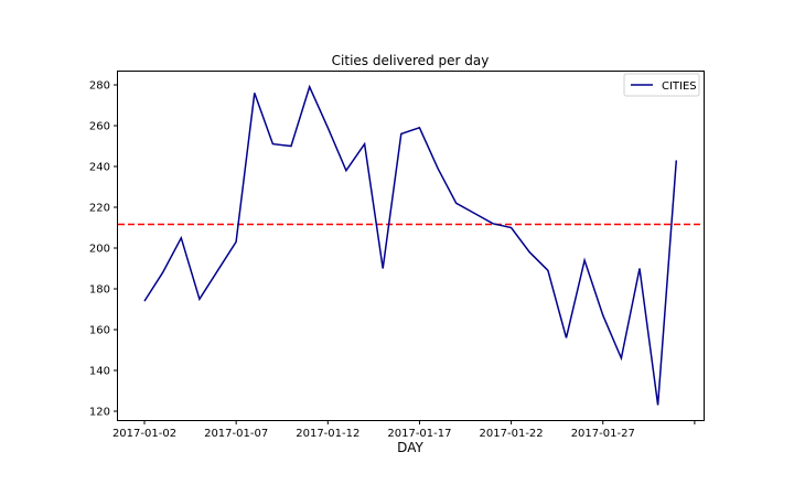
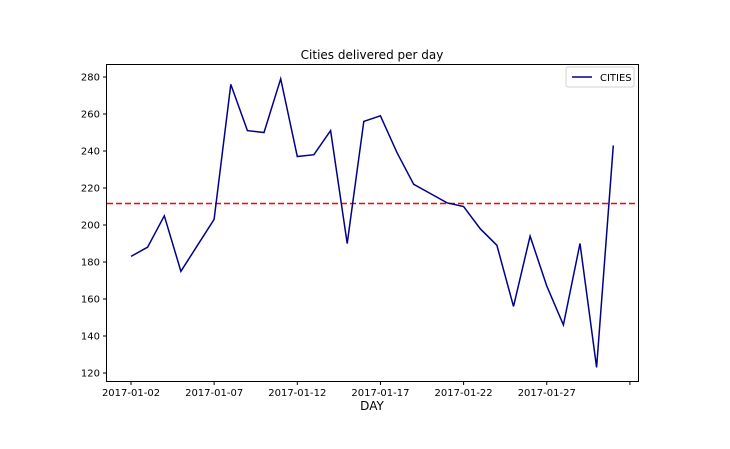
2017-01-02: 174 -> 183
2017-01-12: 259 -> 237
